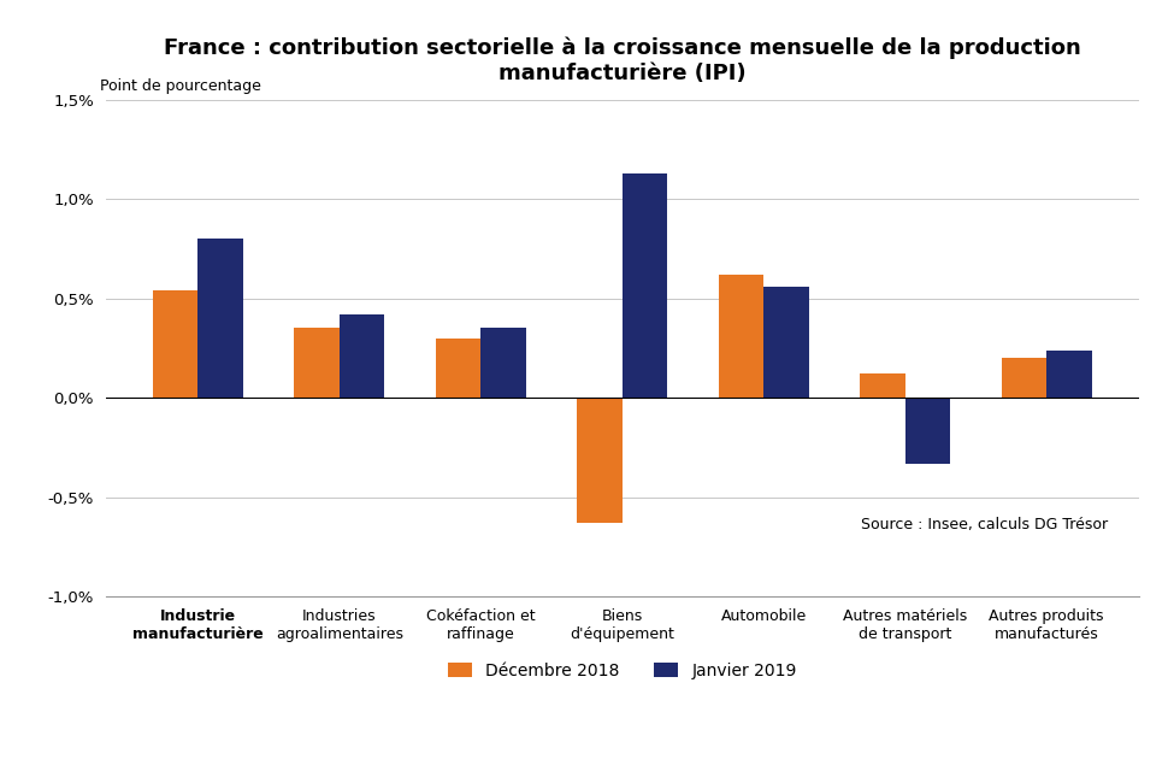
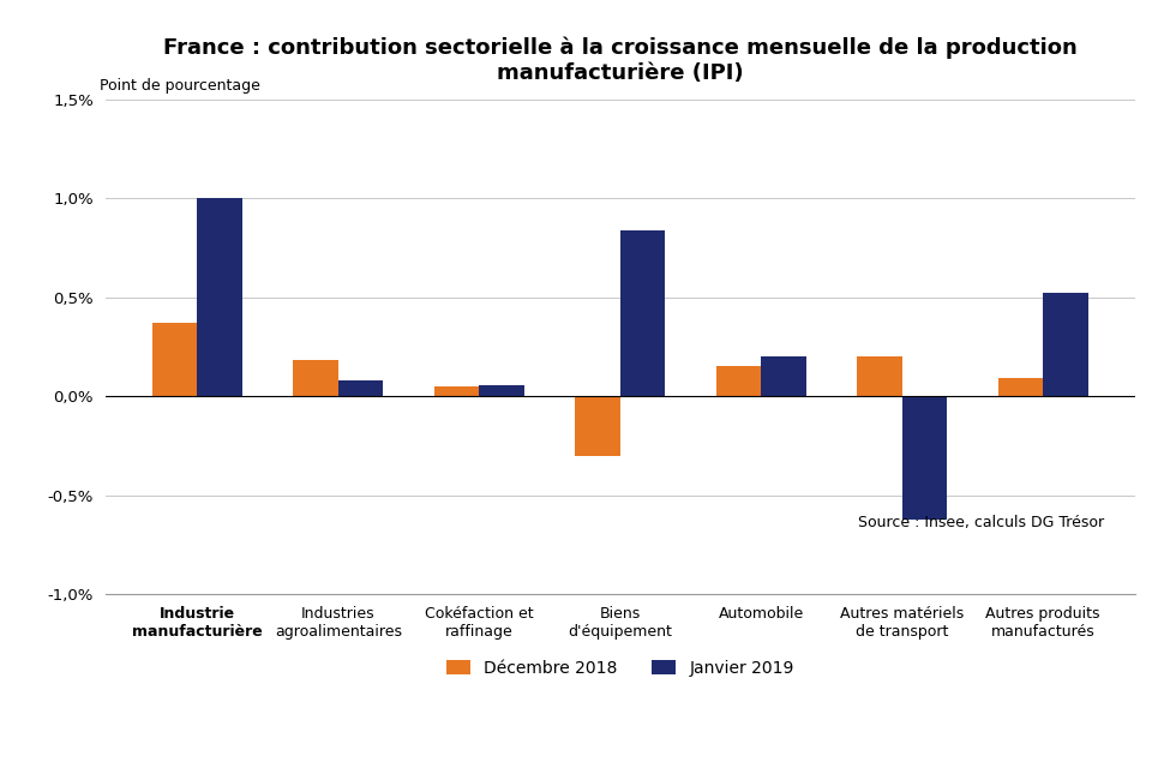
Décembre 2018/Industrie manufacturière: 0,54% -> 0,37%
Janvier 2019/Industrie manufacturière: 0,80% -> 1,00%
Décembre 2018/Industries agroalimentaires: 0,35% -> 0,18%
Janvier 2019/Industries agroalimentaires: 0,42% -> 0,08%
Décembre 2018/Cokéfaction et raffinage: 0,30% -> 0,05%
Janvier 2019/Cokéfaction et raffinage: 0,35% -> 0,06%
Décembre 2018/Biens d'équipement: -0,63% -> -0,30%
Janvier 2019/Biens d'équipement: 1,13% -> 0,84%
Décembre 2018/Automobile: 0,62% -> 0,15%
Janvier 2019/Automobile: 0,56% -> 0,20%
Décembre 2018/Autres matériels de transport: 0,12% -> 0,20%
Janvier 2019/Autres matériels de transport: -0,33% -> -0,62%
Décembre 2018/Autres produits manufacturés: 0,20% -> 0,09%
Janvier 2019/Autres produits manufacturés: 0,24% -> 0,52%
